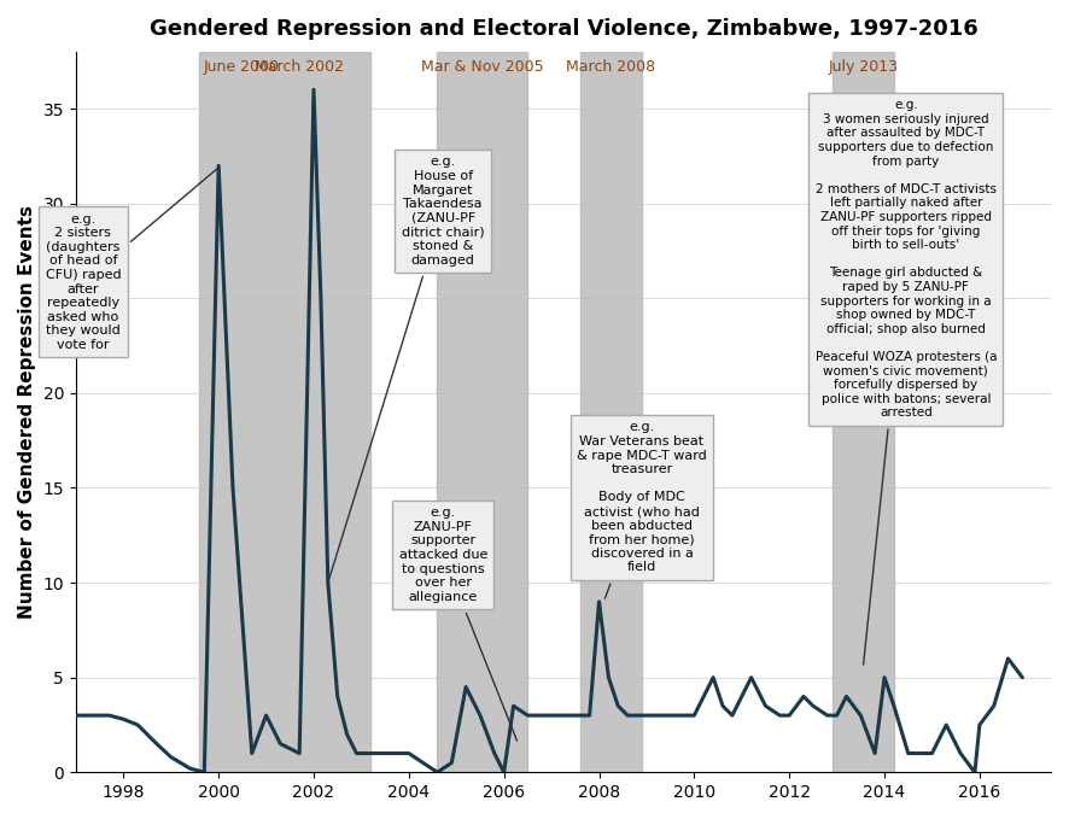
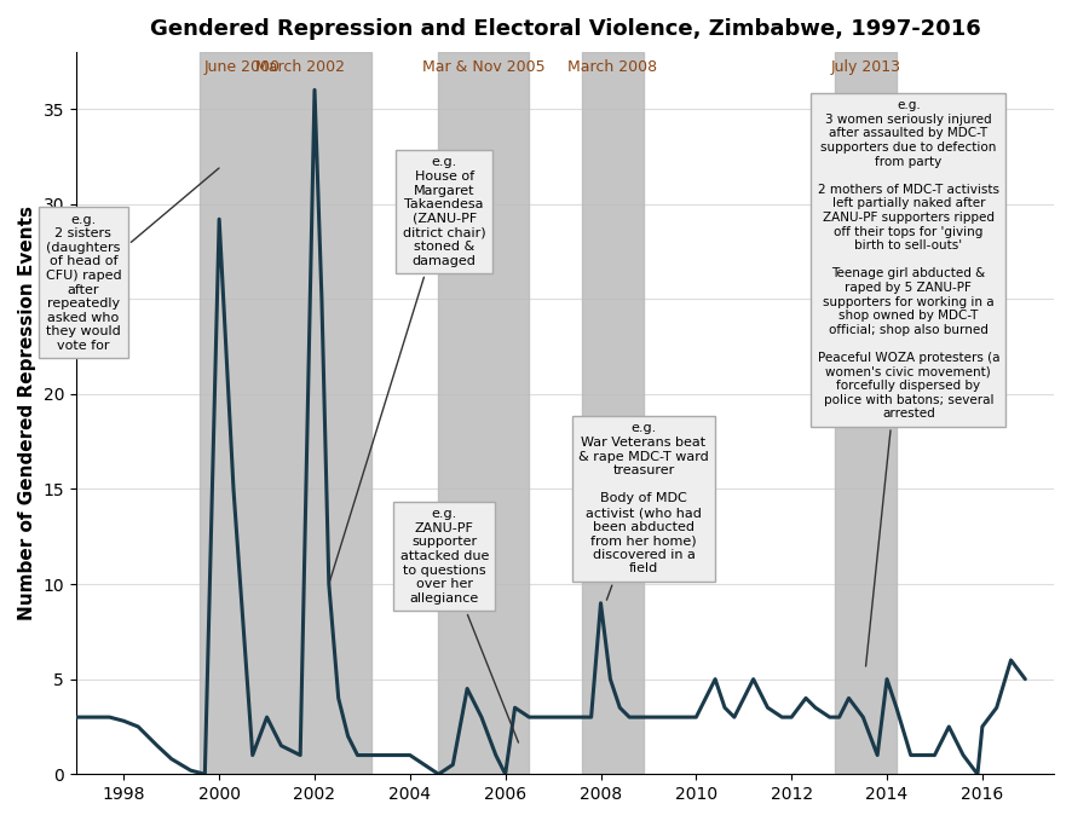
2000: 32.0 -> 29.2
